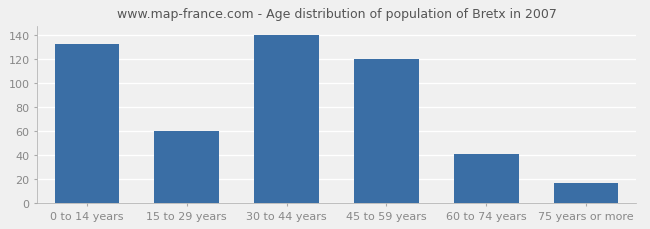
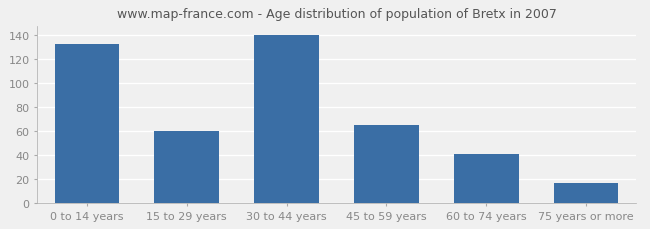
45 to 59 years: 120 -> 65
